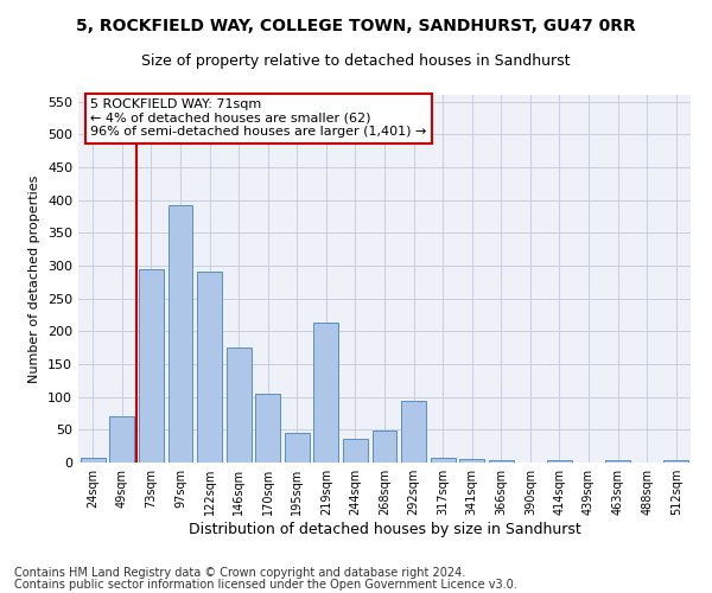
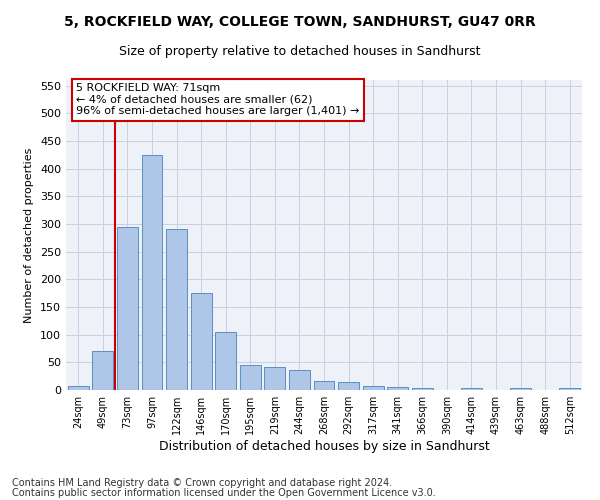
97sqm: 392 -> 425
219sqm: 214 -> 42
268sqm: 48 -> 17
292sqm: 94 -> 15
